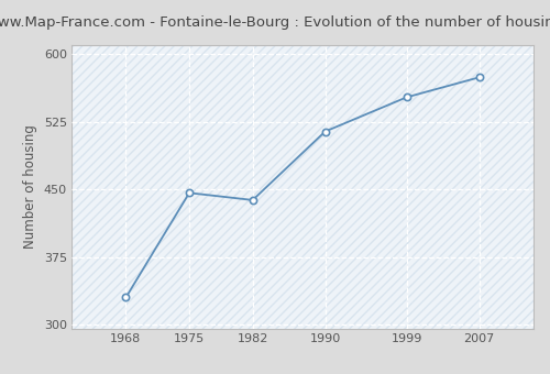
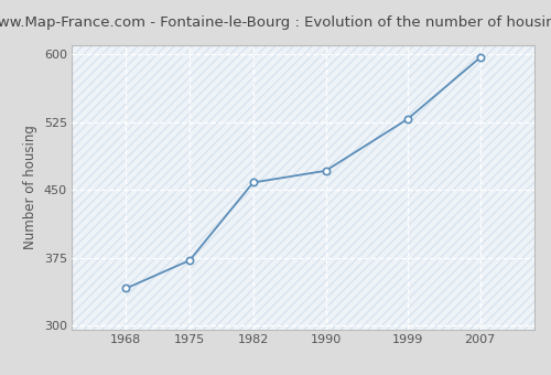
1968: 330 -> 341
1975: 446 -> 372
1982: 438 -> 458
1990: 514 -> 471
1999: 552 -> 528
2007: 574 -> 596
